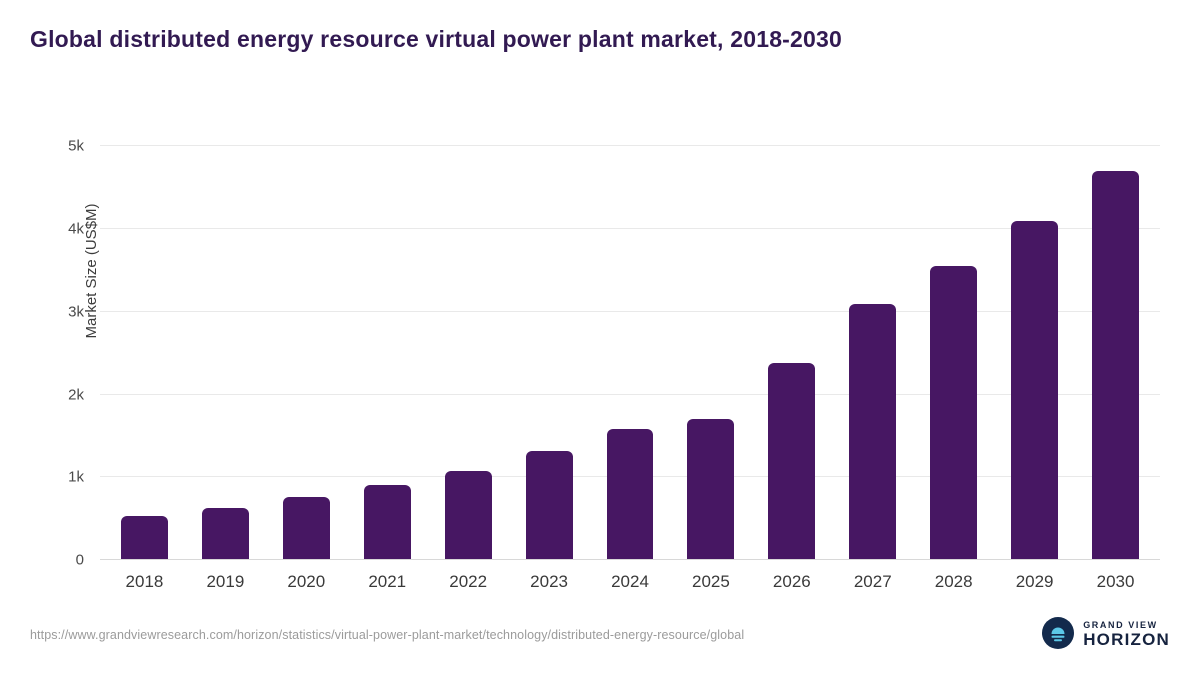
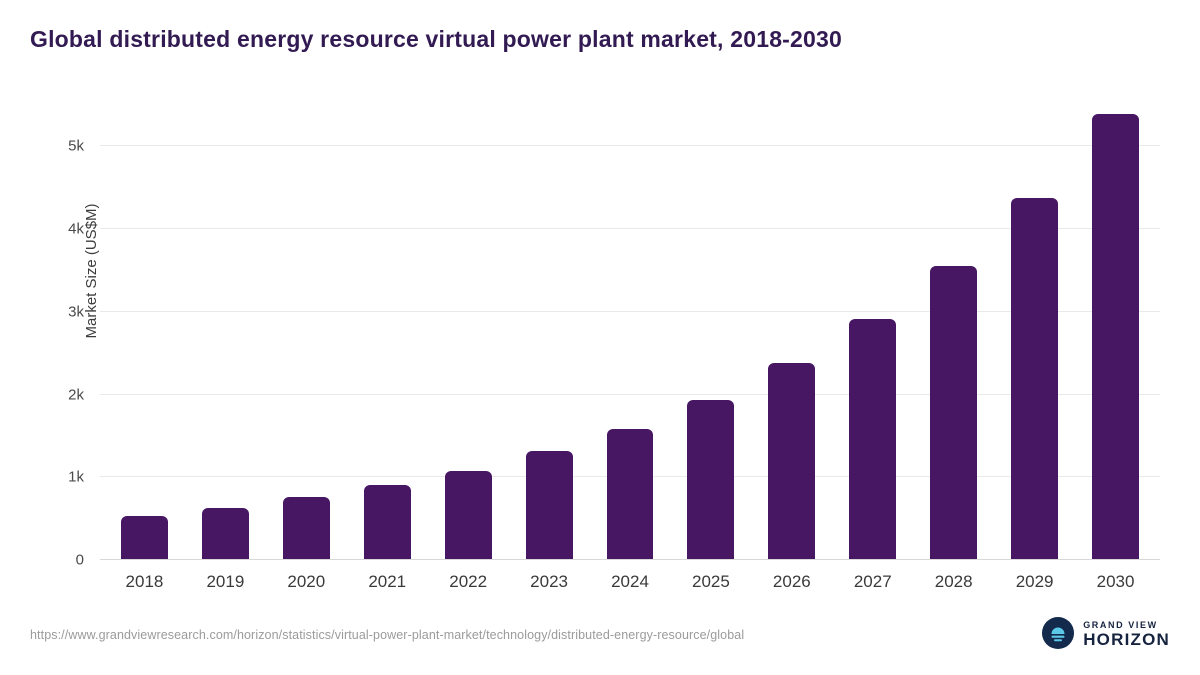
2025: 1.7k -> 1.9k
2027: 3.1k -> 2.9k
2029: 4.1k -> 4.4k
2030: 4.7k -> 5.4k
